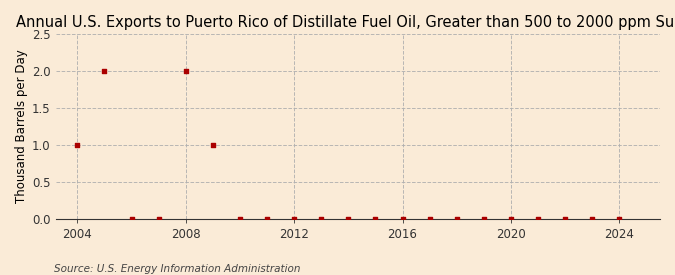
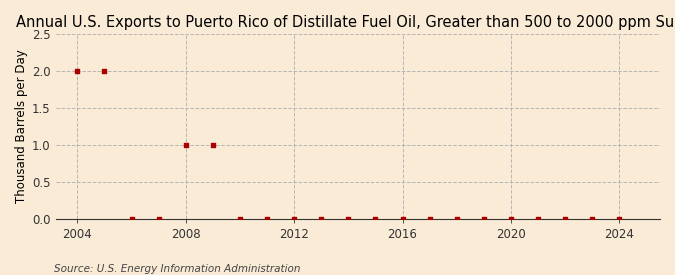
2004: 1 -> 2
2008: 2 -> 1
